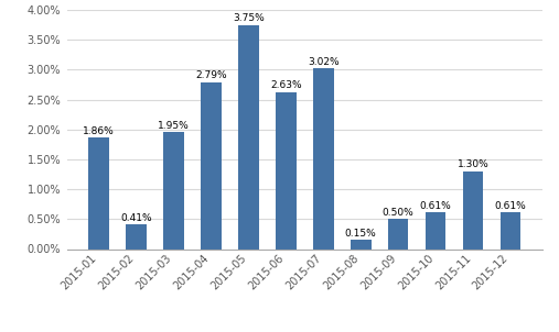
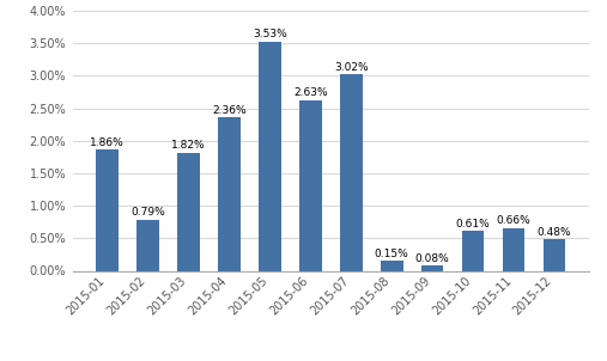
2015-02: 0.41% -> 0.79%
2015-03: 1.95% -> 1.82%
2015-04: 2.79% -> 2.36%
2015-05: 3.75% -> 3.53%
2015-09: 0.50% -> 0.08%
2015-11: 1.30% -> 0.66%
2015-12: 0.61% -> 0.48%
